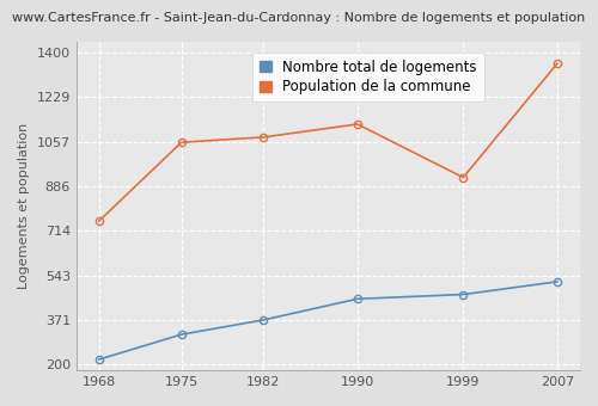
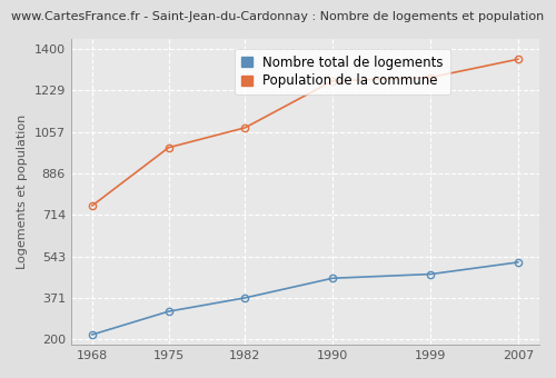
Population de la commune/1975: 1055 -> 993
Population de la commune/1990: 1125 -> 1268
Population de la commune/1999: 920 -> 1283
